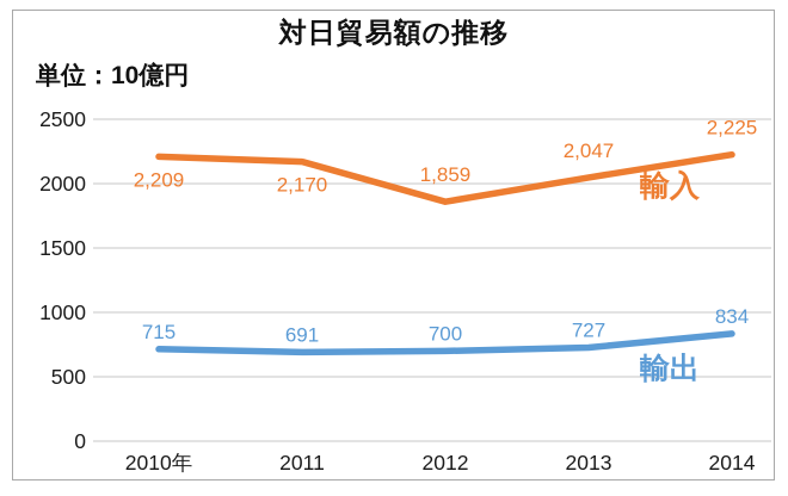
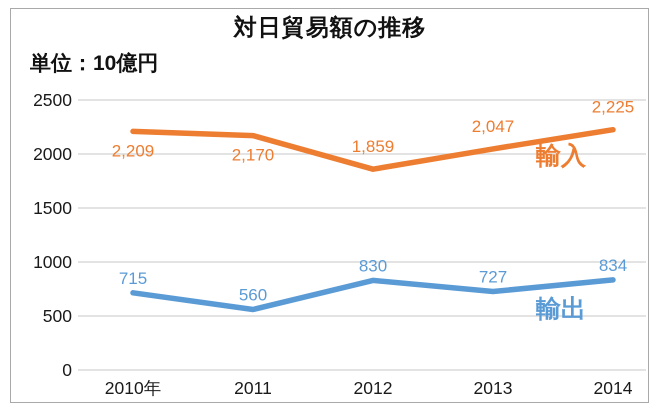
輸出/2011: 691 -> 560
輸出/2012: 700 -> 830
